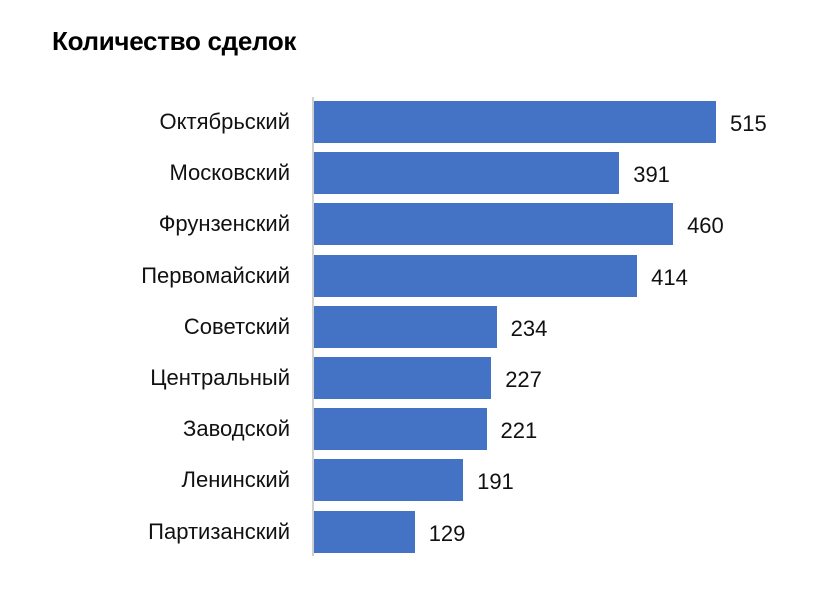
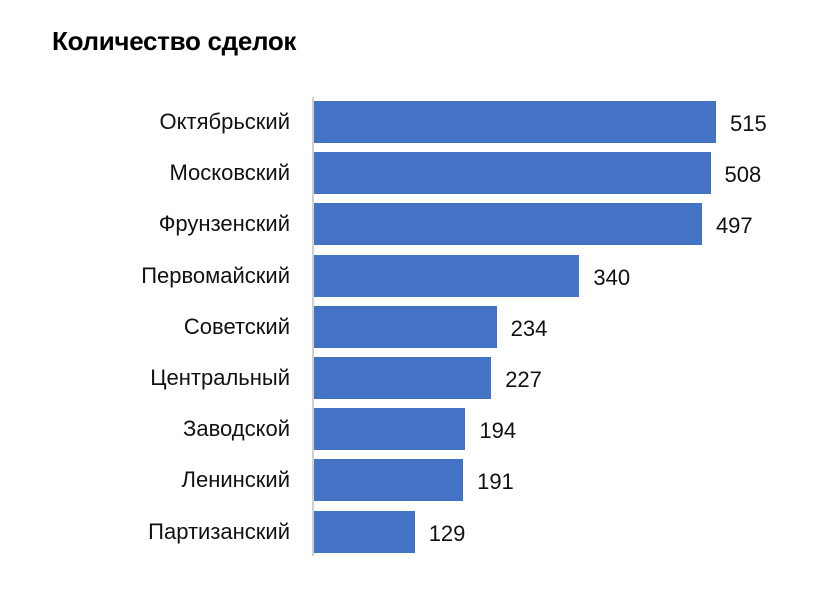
Московский: 391 -> 508
Фрунзенский: 460 -> 497
Первомайский: 414 -> 340
Заводской: 221 -> 194
